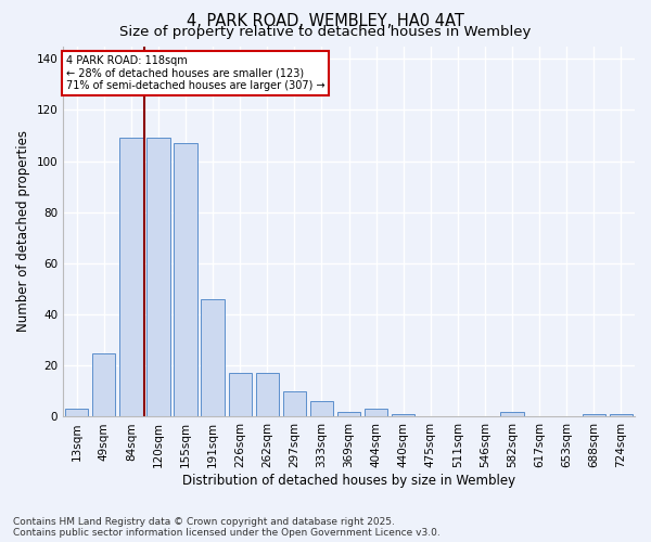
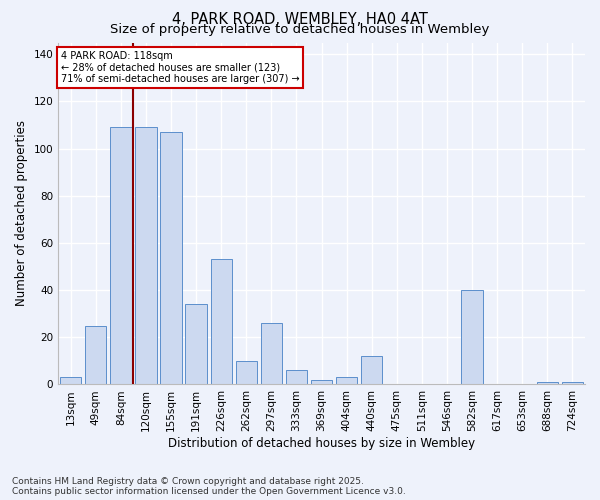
191sqm: 46 -> 34
226sqm: 17 -> 53
262sqm: 17 -> 10
297sqm: 10 -> 26
440sqm: 1 -> 12
582sqm: 2 -> 40
